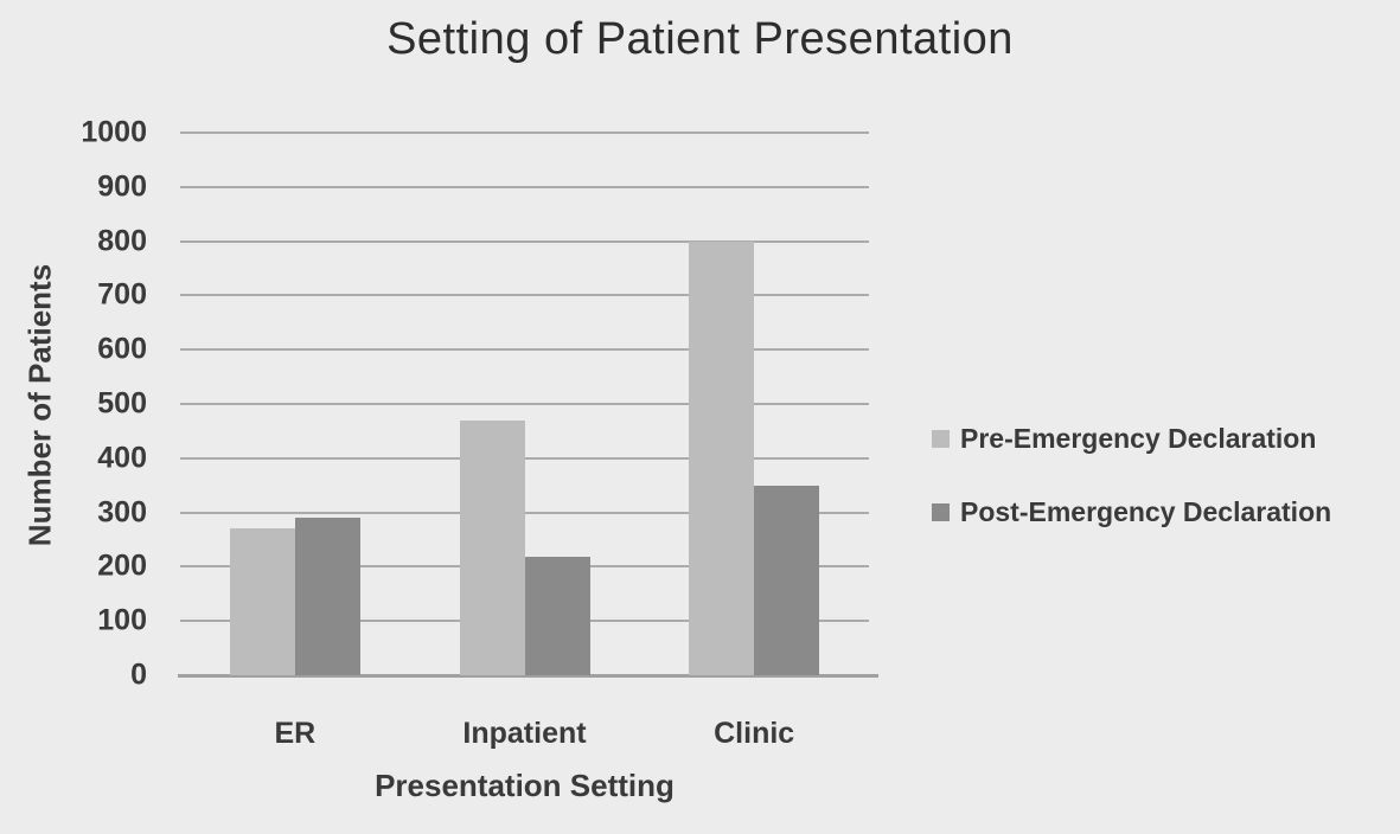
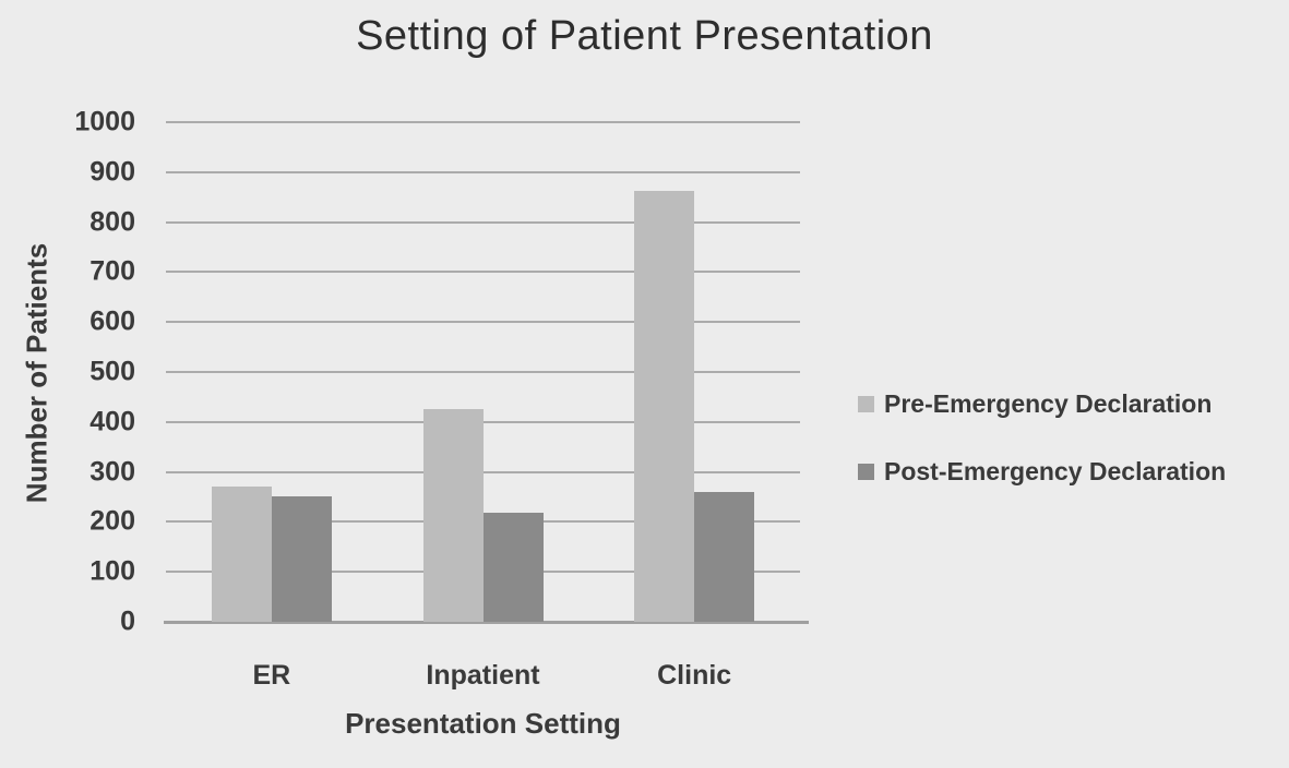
Post-Emergency Declaration/ER: 290 -> 250
Pre-Emergency Declaration/Inpatient: 470 -> 430
Pre-Emergency Declaration/Clinic: 800 -> 860
Post-Emergency Declaration/Clinic: 350 -> 260
